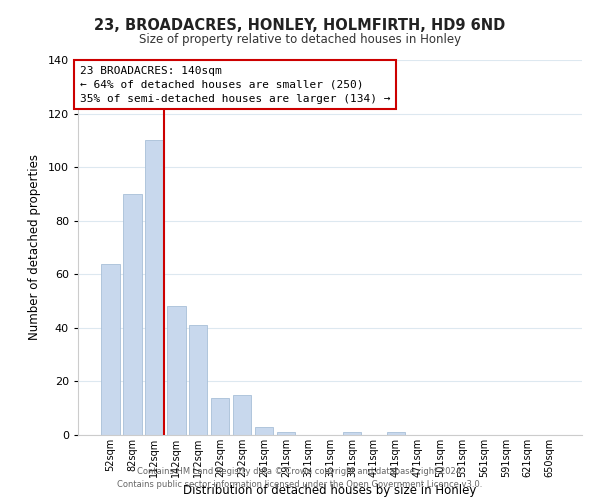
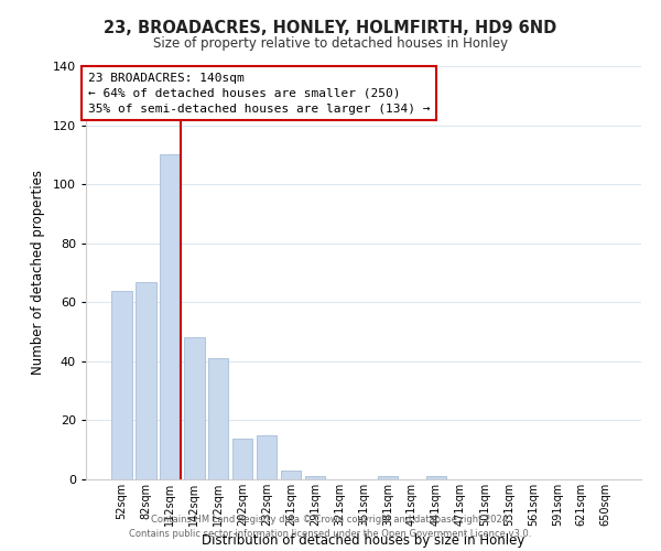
82sqm: 90 -> 67
